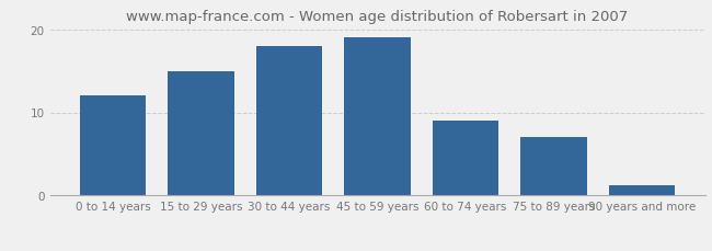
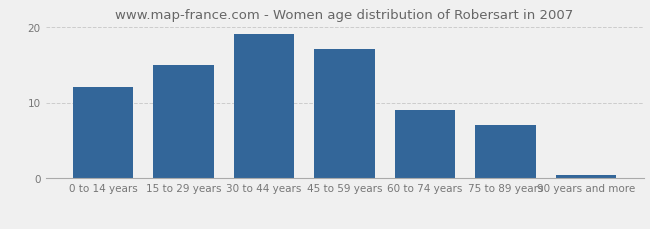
30 to 44 years: 18.0 -> 19.0
45 to 59 years: 19.0 -> 17.0
90 years and more: 1.2 -> 0.5
